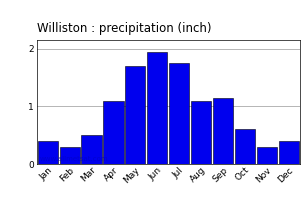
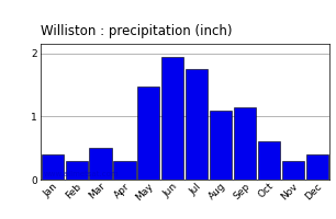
Apr: 1.10 -> 0.30
May: 1.70 -> 1.48
